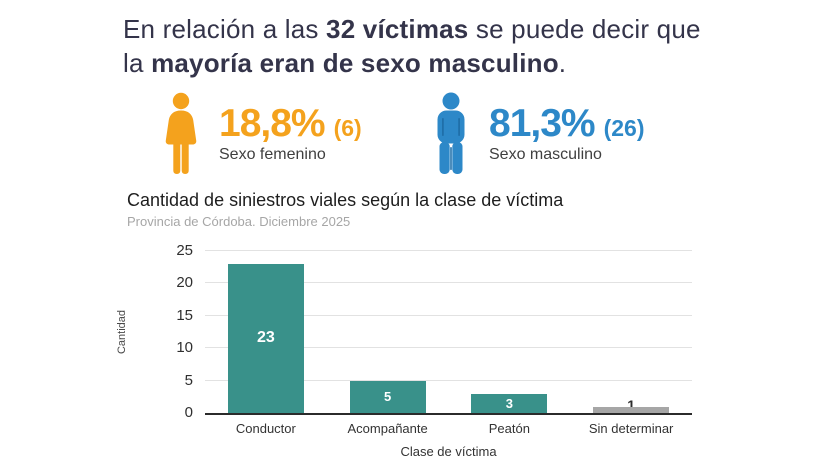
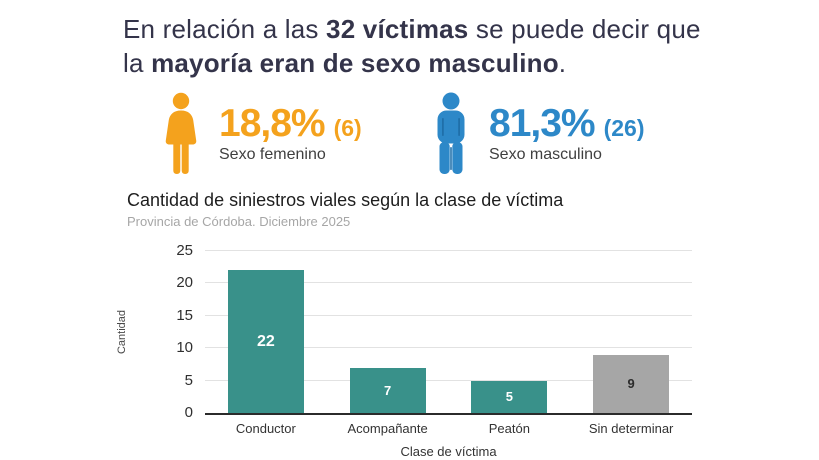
Conductor: 23 -> 22
Acompañante: 5 -> 7
Peatón: 3 -> 5
Sin determinar: 1 -> 9
